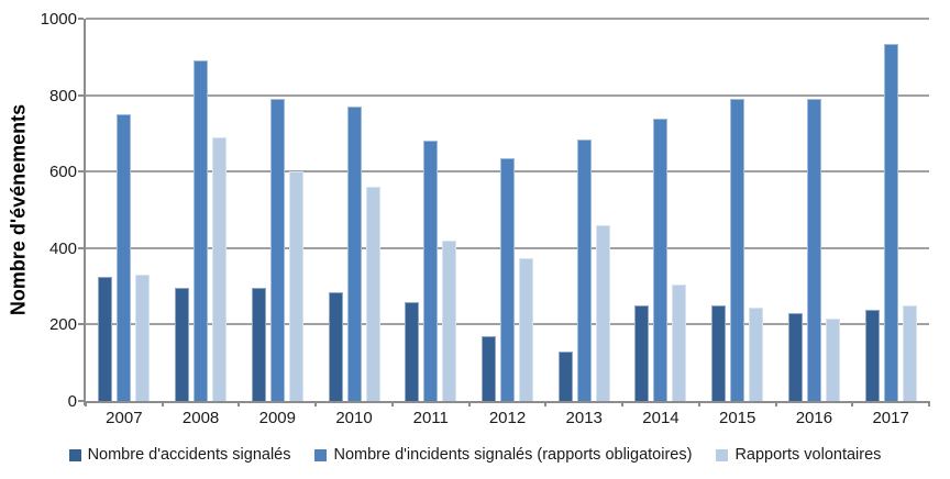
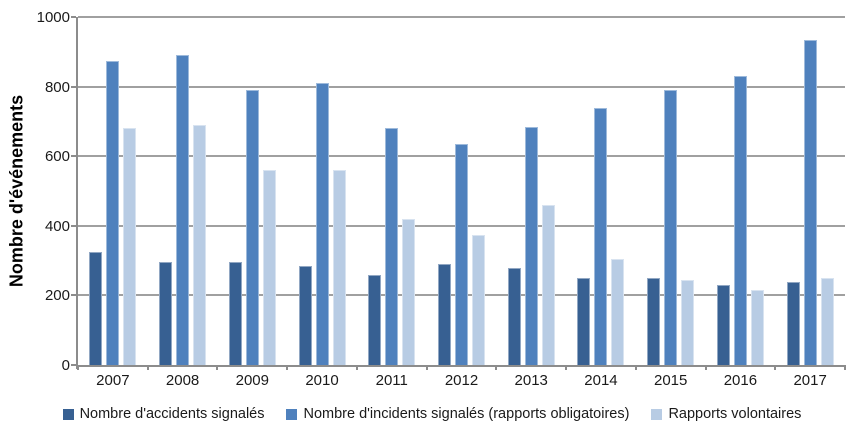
Nombre d'incidents signalés (rapports obligatoires)/2007: 750 -> 880
Rapports volontaires/2007: 330 -> 680
Rapports volontaires/2009: 600 -> 560
Nombre d'incidents signalés (rapports obligatoires)/2010: 770 -> 810
Nombre d'accidents signalés/2012: 170 -> 290
Nombre d'accidents signalés/2013: 130 -> 280
Nombre d'incidents signalés (rapports obligatoires)/2016: 790 -> 830
